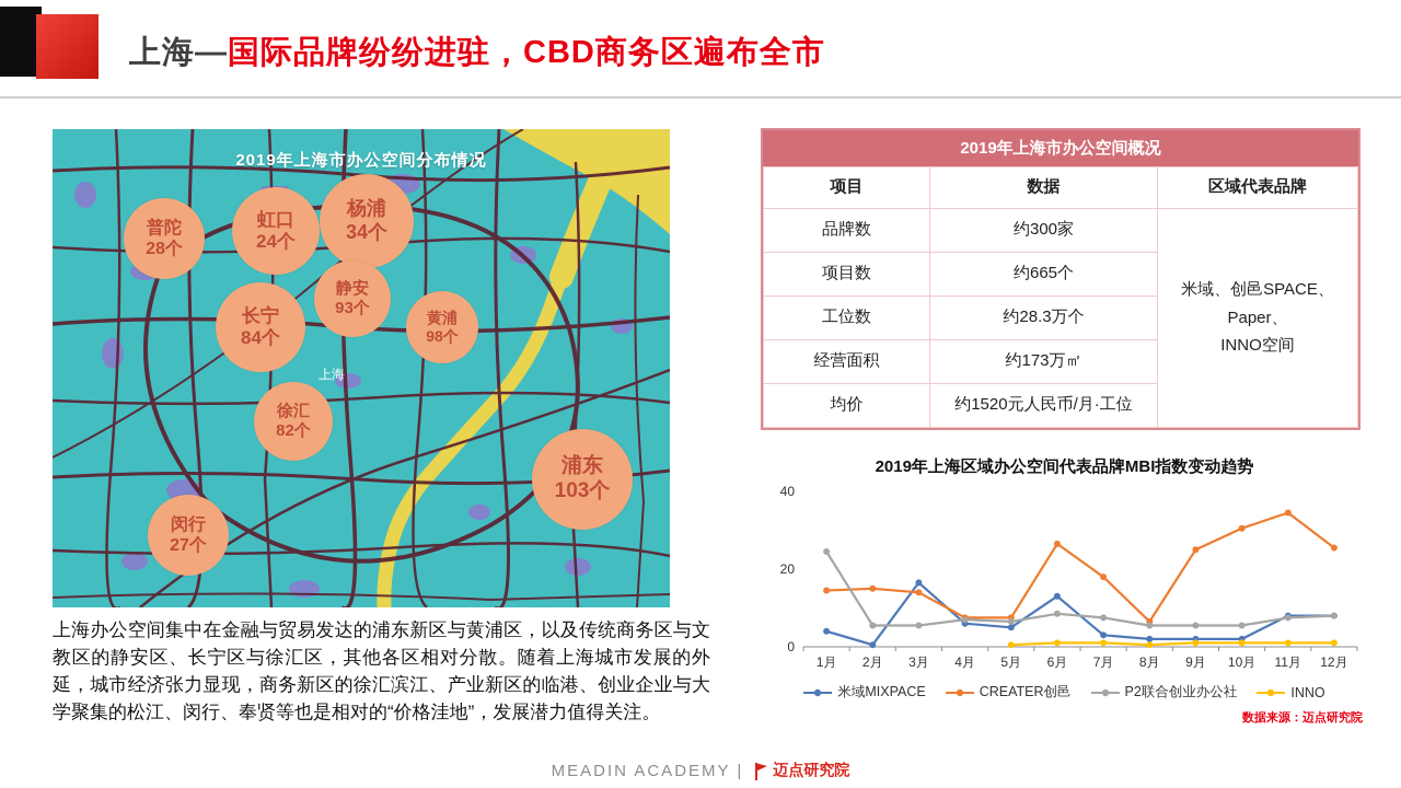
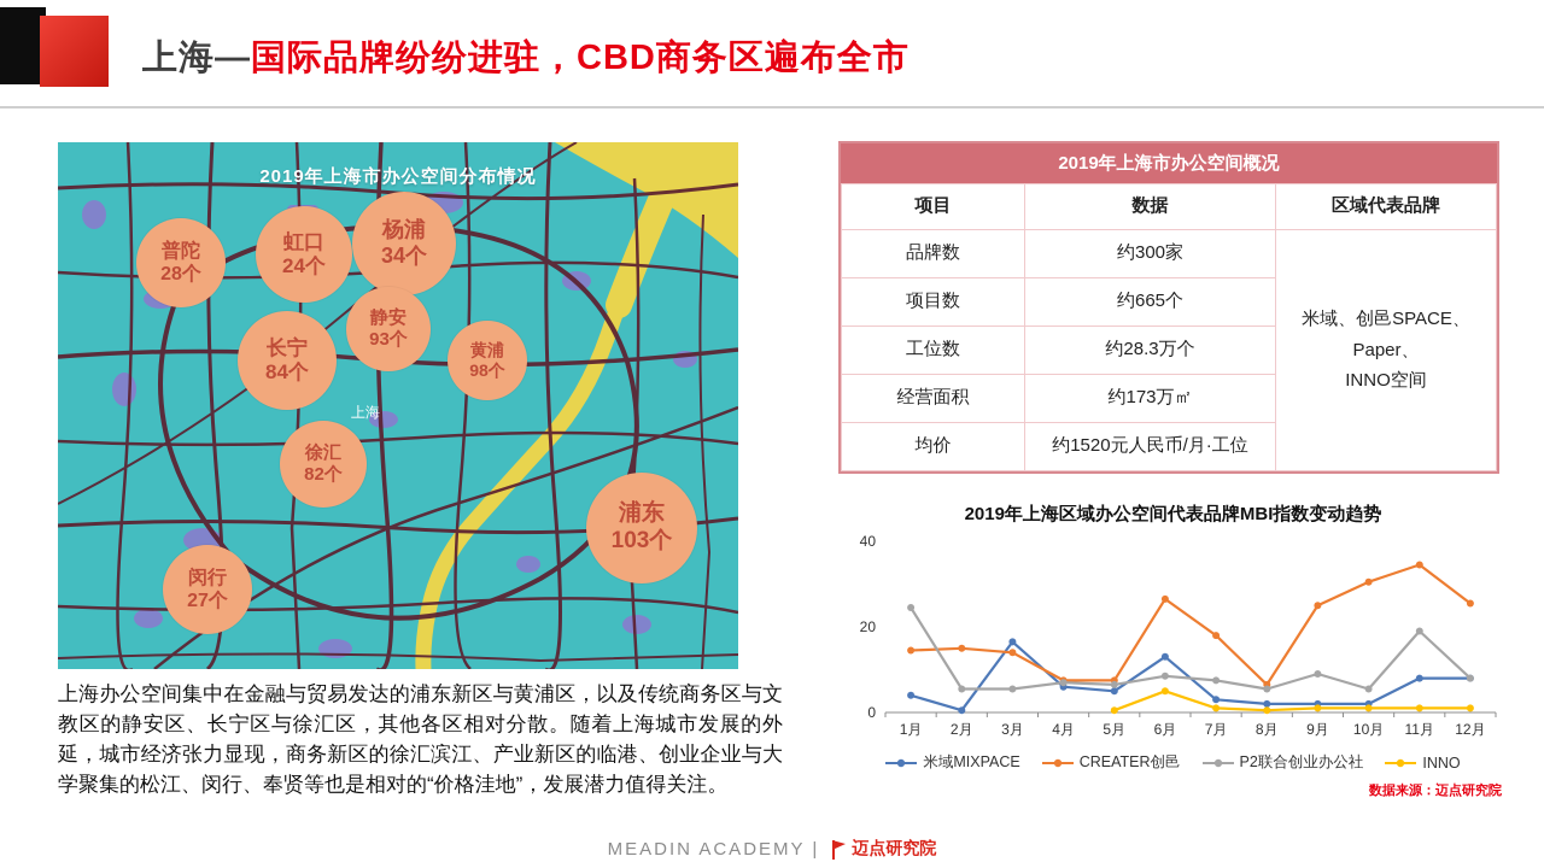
INNO/6月: 1 -> 5
P2联合创业办公社/9月: 6 -> 9
P2联合创业办公社/11月: 8 -> 19
